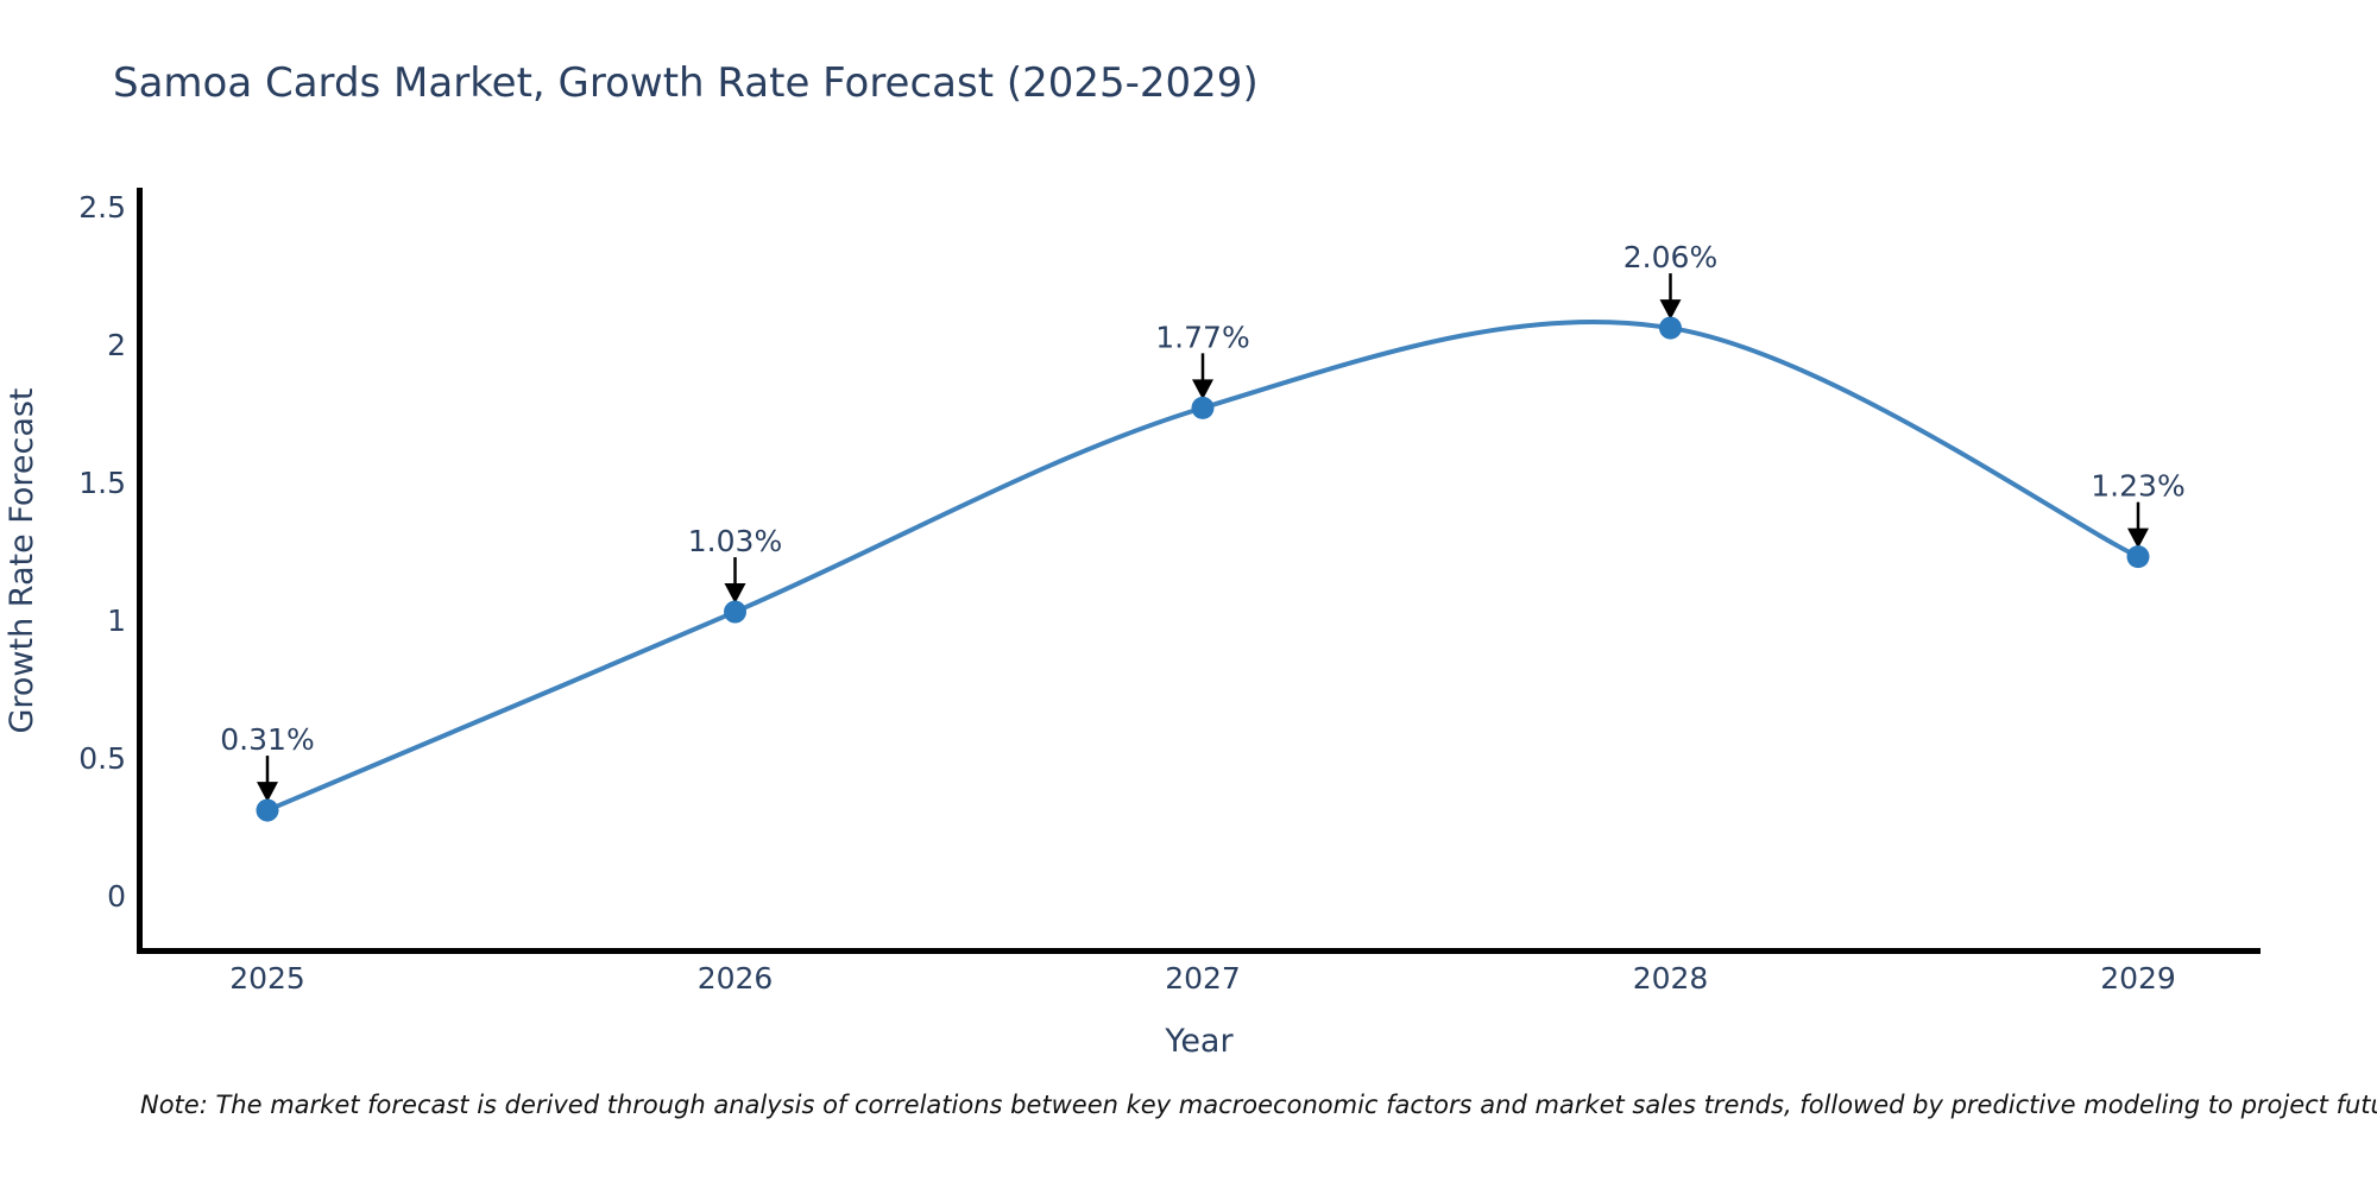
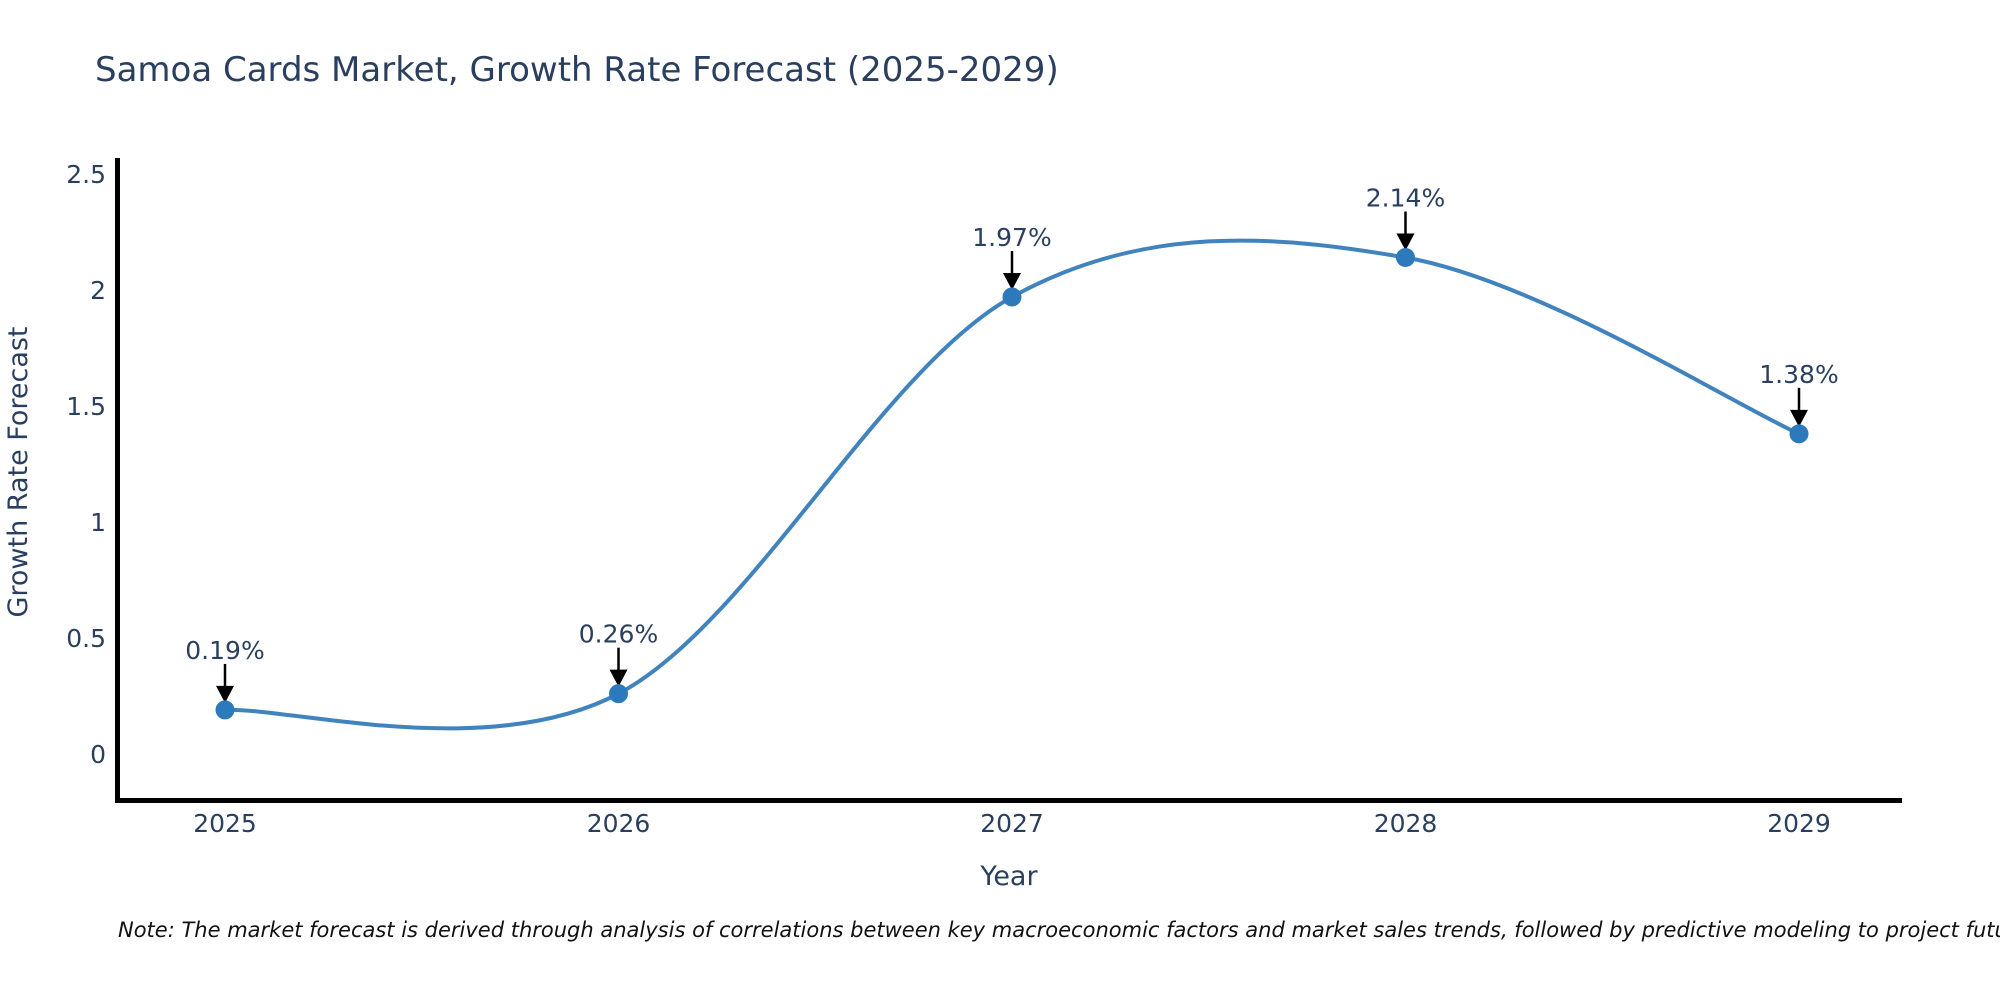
2025: 0.31% -> 0.19%
2026: 1.03% -> 0.26%
2027: 1.77% -> 1.97%
2028: 2.06% -> 2.14%
2029: 1.23% -> 1.38%
